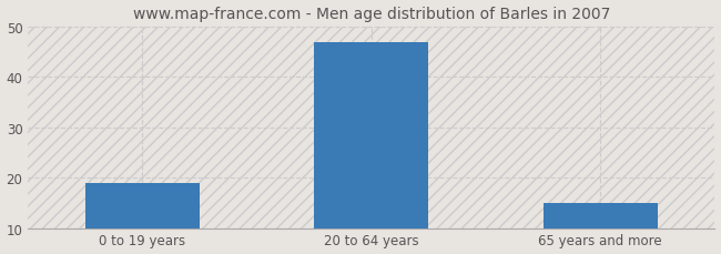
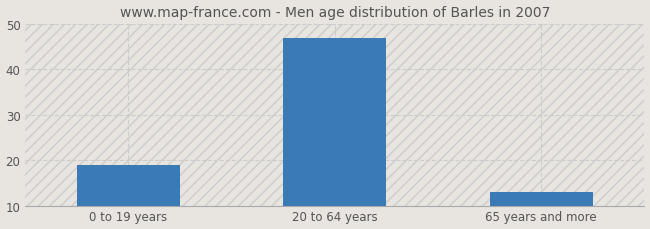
65 years and more: 15 -> 13
